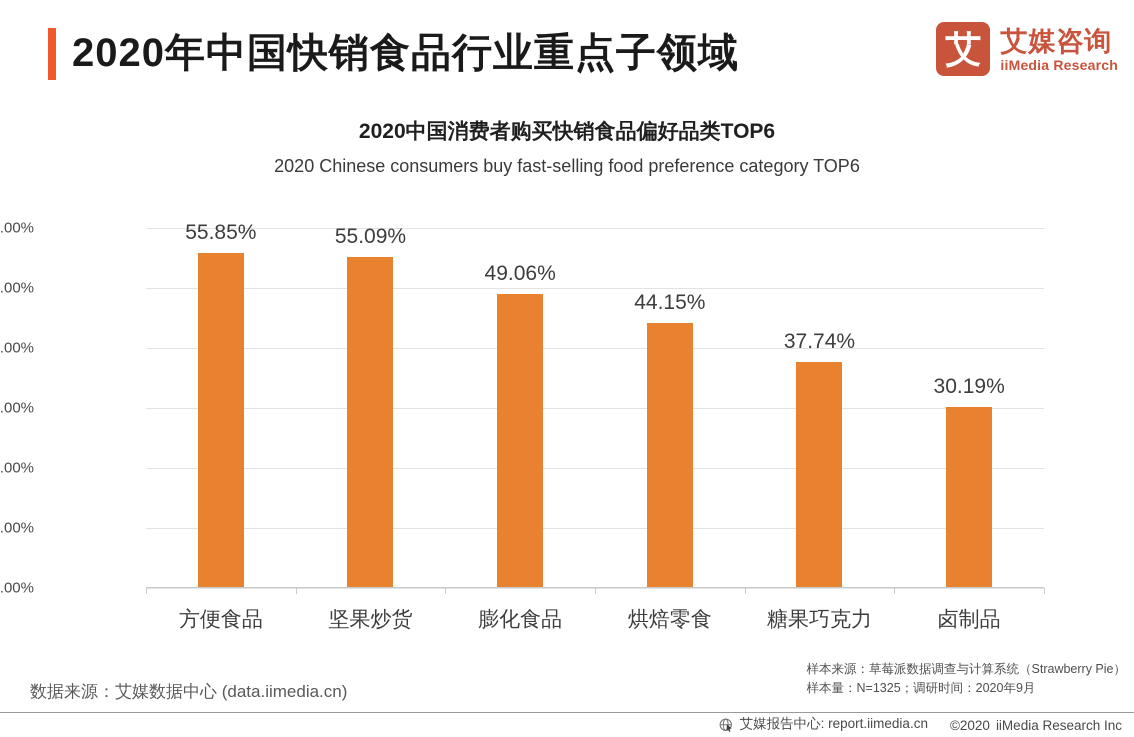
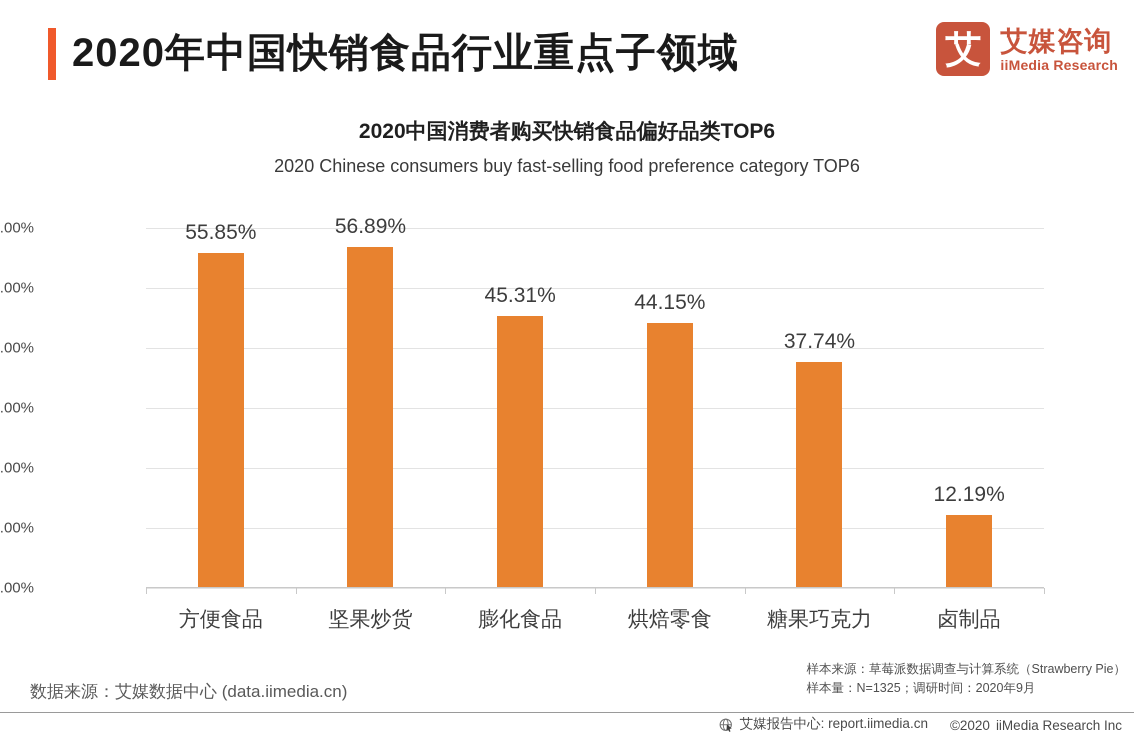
坚果炒货: 55.09% -> 56.89%
膨化食品: 49.06% -> 45.31%
卤制品: 30.19% -> 12.19%
